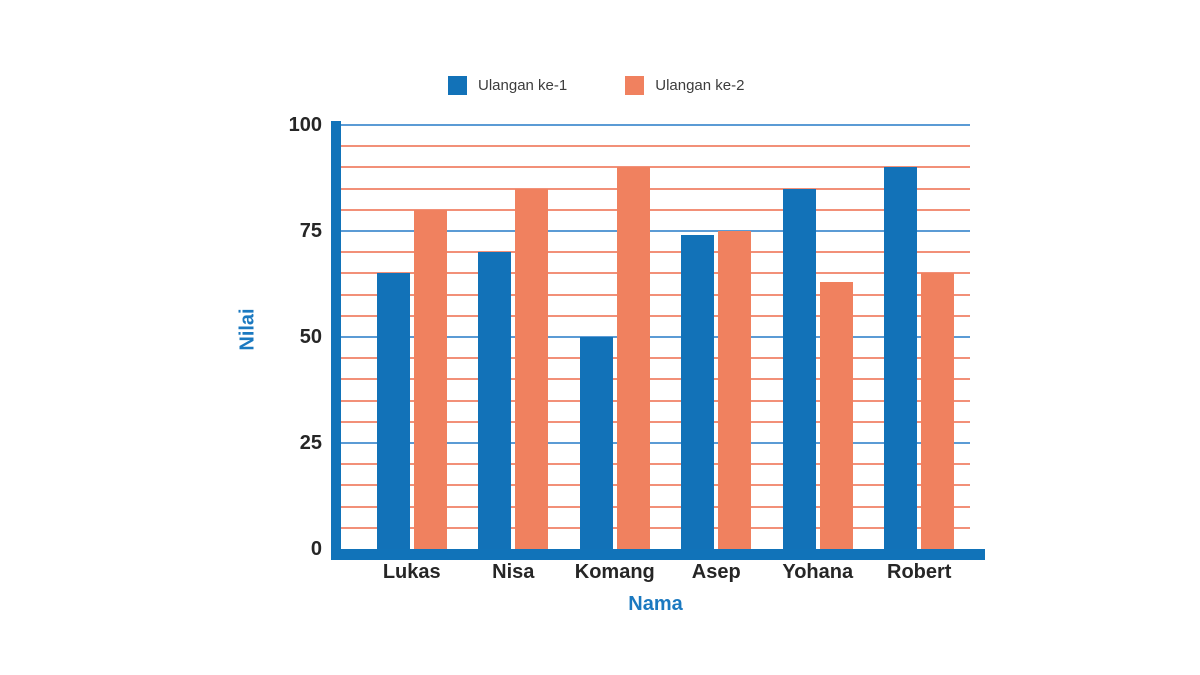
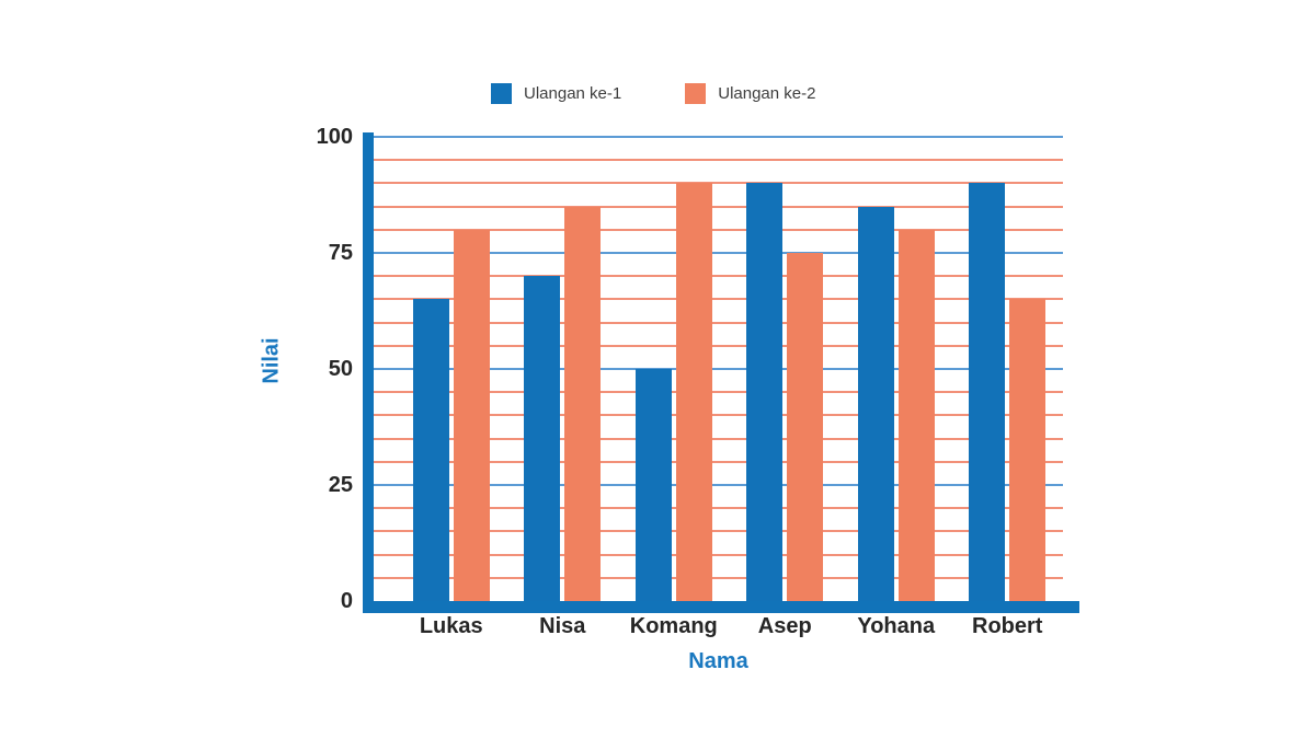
Ulangan ke-1/Asep: 74 -> 90
Ulangan ke-2/Yohana: 63 -> 80
